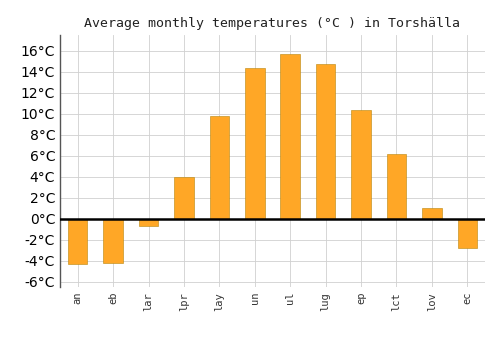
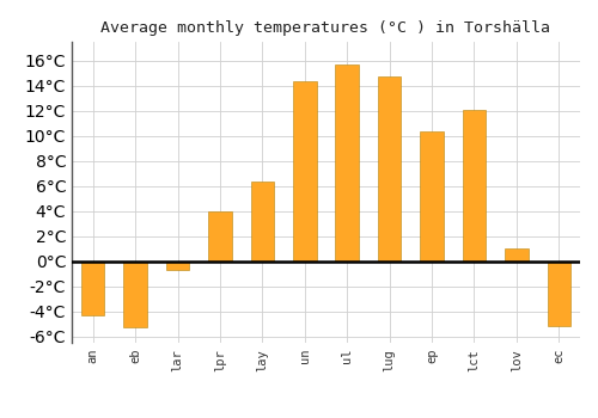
eb: -4.2°C -> -5.3°C
lay: 9.8°C -> 6.4°C
lct: 6.2°C -> 12.1°C
ec: -2.8°C -> -5.2°C
